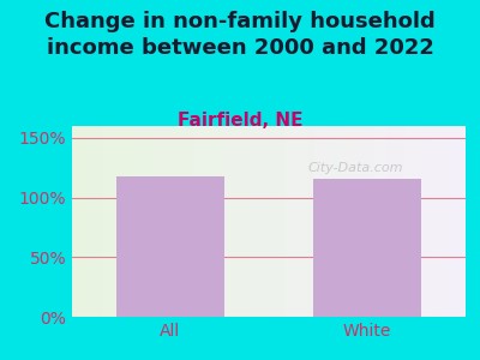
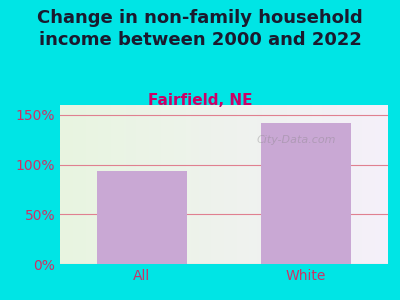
All: 118% -> 94%
White: 116% -> 142%
